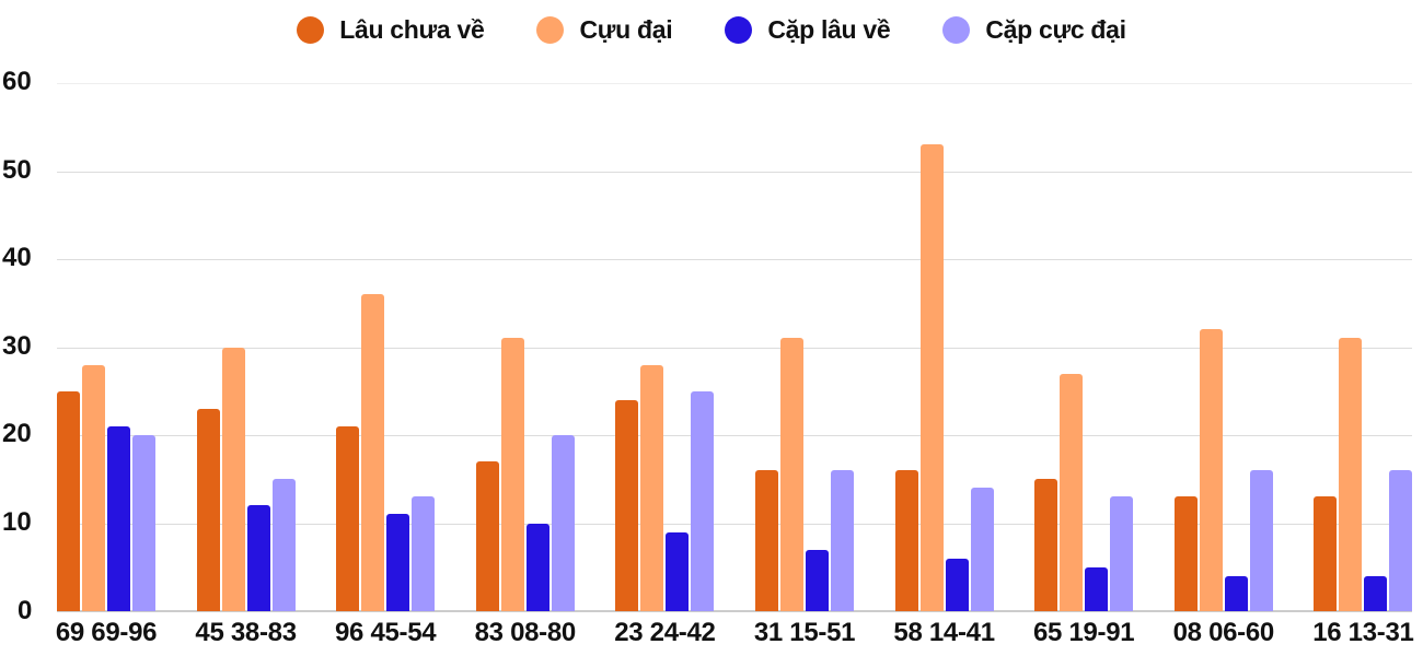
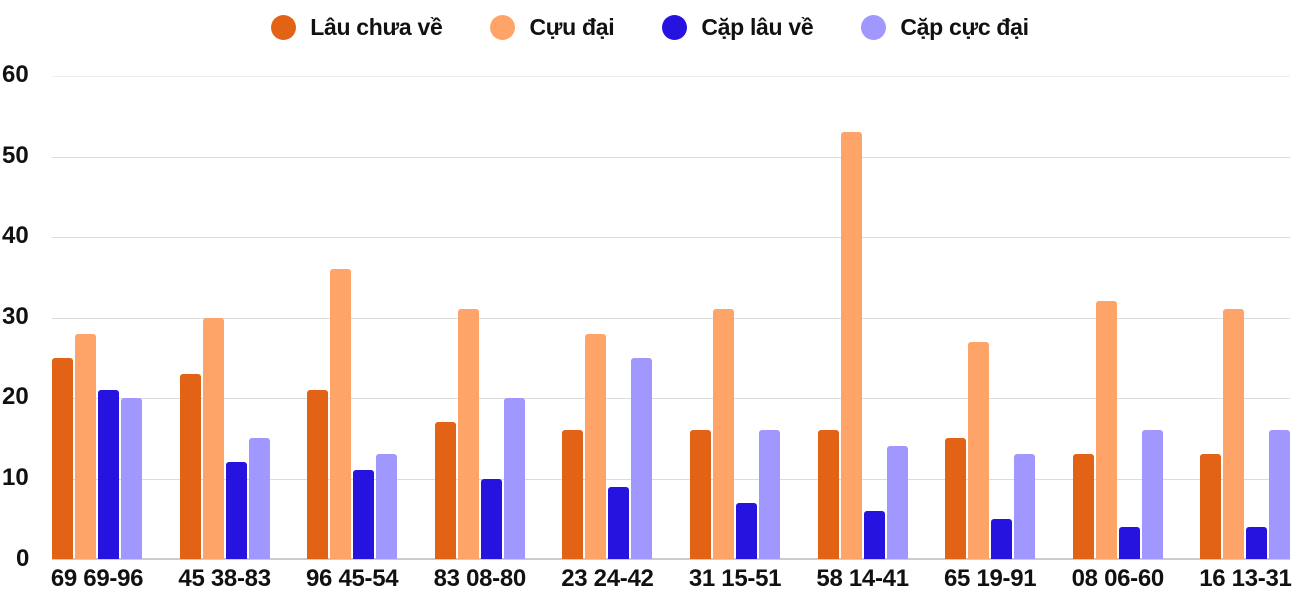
Lâu chưa về/23 24-42: 24 -> 16
